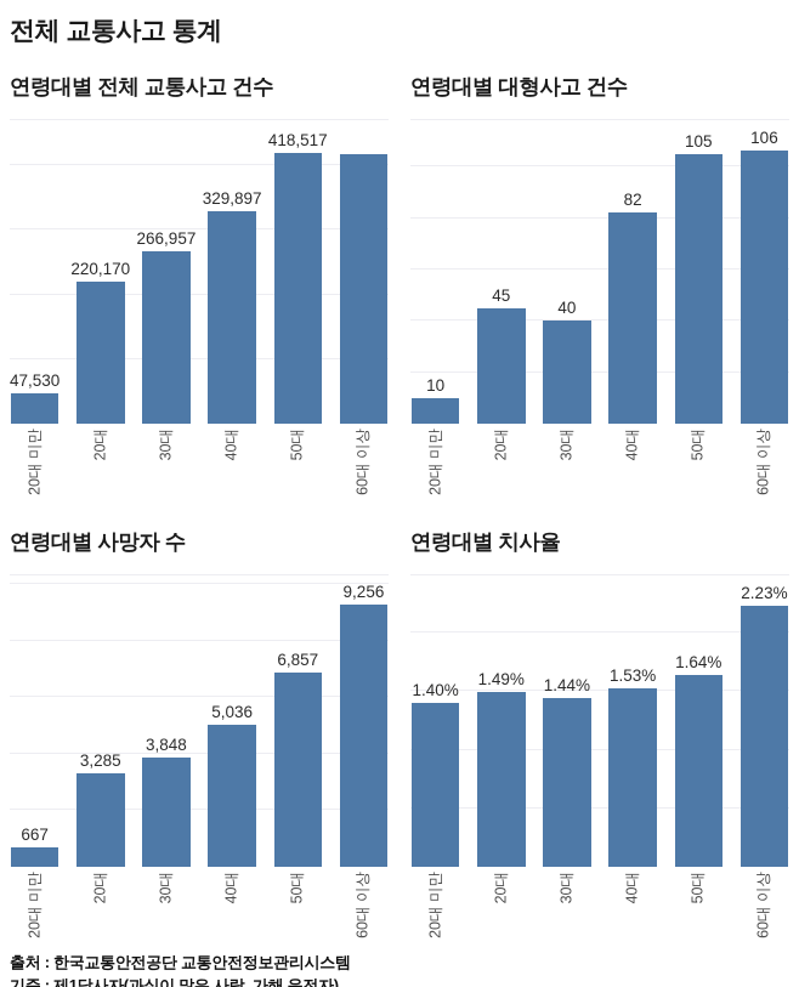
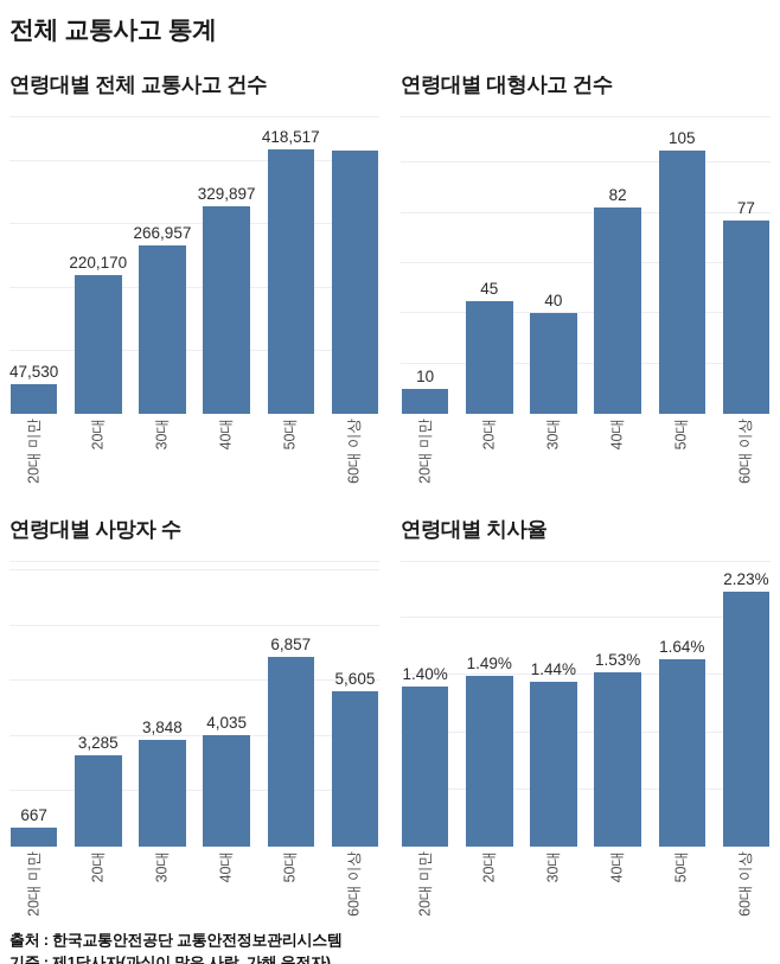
연령대별 대형사고 건수/60대 이상: 106 -> 77
연령대별 사망자 수/40대: 5,036 -> 4,035
연령대별 사망자 수/60대 이상: 9,256 -> 5,605
